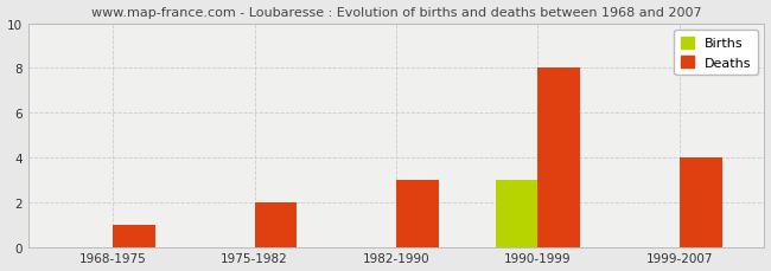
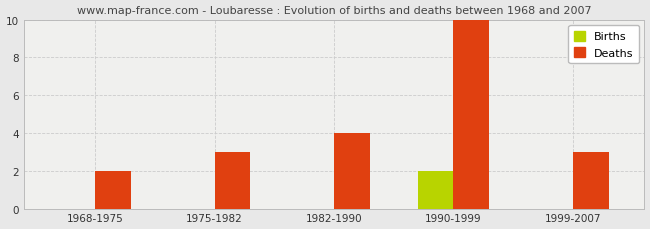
Deaths/1968-1975: 1 -> 2
Deaths/1975-1982: 2 -> 3
Deaths/1982-1990: 3 -> 4
Births/1990-1999: 3 -> 2
Deaths/1990-1999: 8 -> 10
Deaths/1999-2007: 4 -> 3
